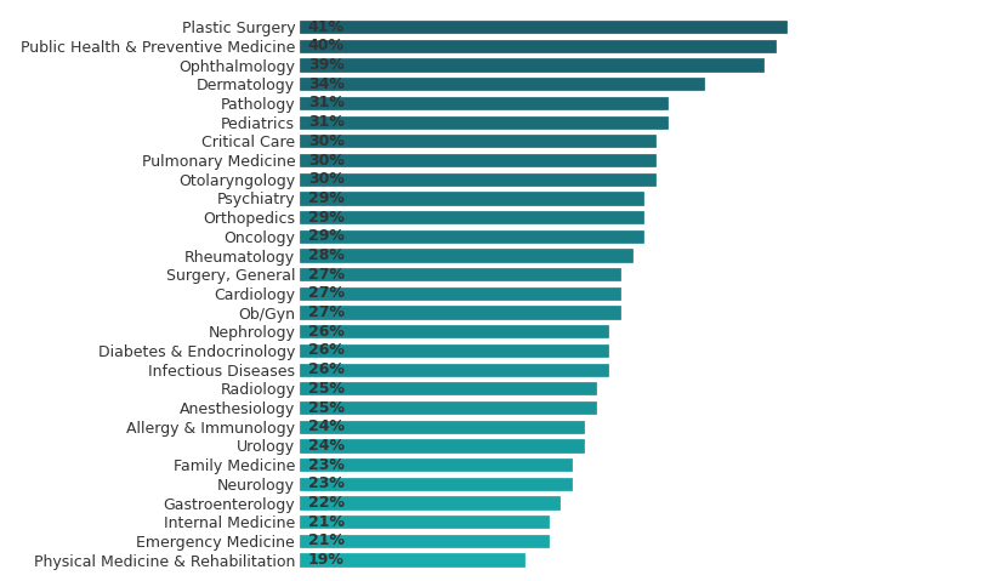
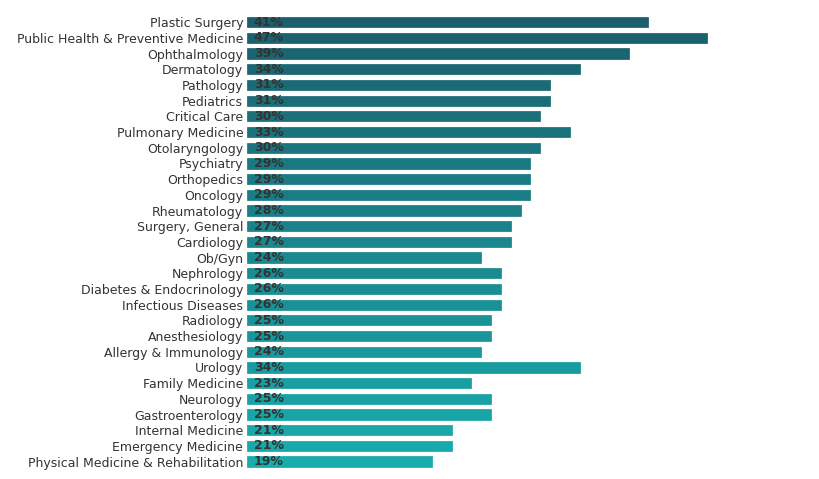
Public Health & Preventive Medicine: 40% -> 47%
Pulmonary Medicine: 30% -> 33%
Ob/Gyn: 27% -> 24%
Urology: 24% -> 34%
Neurology: 23% -> 25%
Gastroenterology: 22% -> 25%
